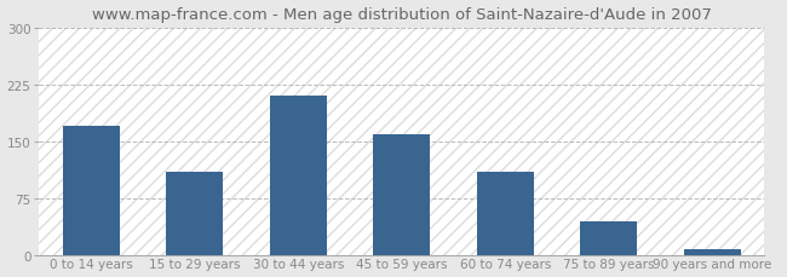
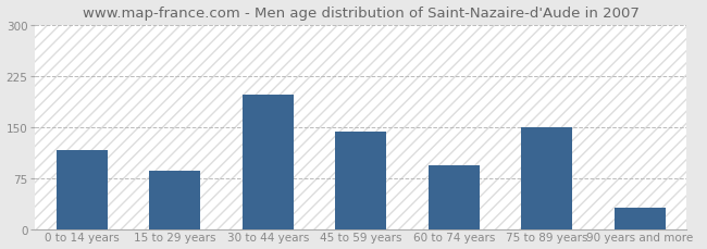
0 to 14 years: 170 -> 116
15 to 29 years: 110 -> 86
30 to 44 years: 210 -> 198
45 to 59 years: 160 -> 144
60 to 74 years: 110 -> 94
75 to 89 years: 45 -> 150
90 years and more: 8 -> 32
